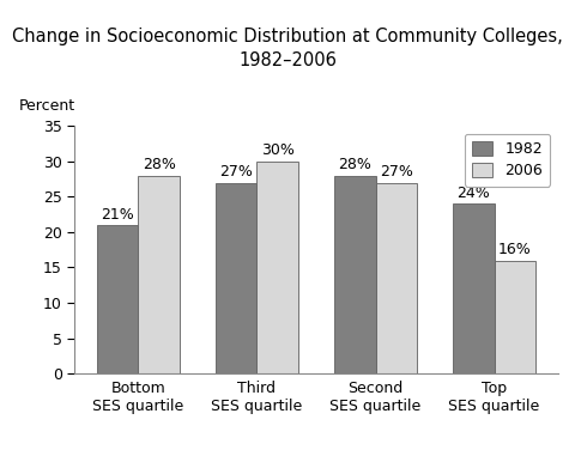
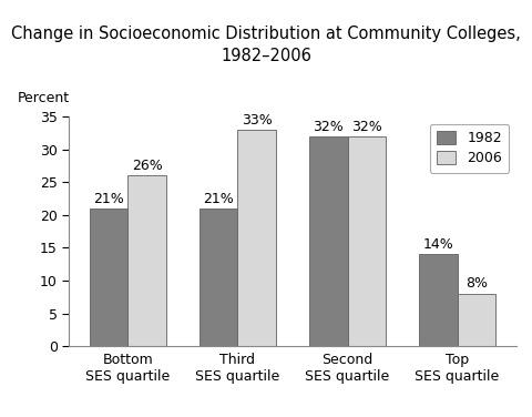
2006/Bottom SES quartile: 28% -> 26%
1982/Third SES quartile: 27% -> 21%
2006/Third SES quartile: 30% -> 33%
1982/Second SES quartile: 28% -> 32%
2006/Second SES quartile: 27% -> 32%
1982/Top SES quartile: 24% -> 14%
2006/Top SES quartile: 16% -> 8%
